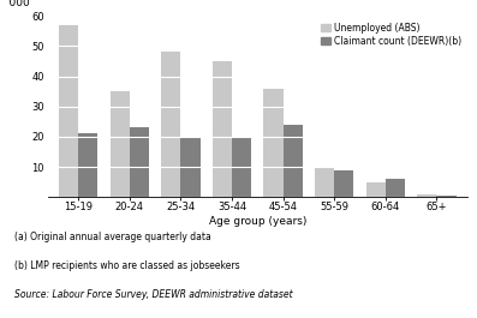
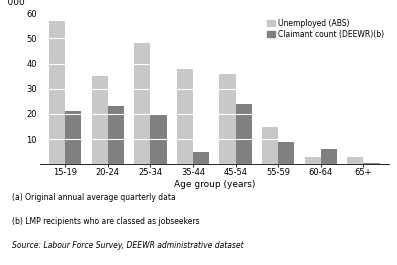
Unemployed (ABS)/35-44: 45 -> 38
Claimant count (DEEWR)(b)/35-44: 20.0 -> 5.0
Unemployed (ABS)/55-59: 10 -> 15
Unemployed (ABS)/60-64: 5 -> 3
Unemployed (ABS)/65+: 1 -> 3
